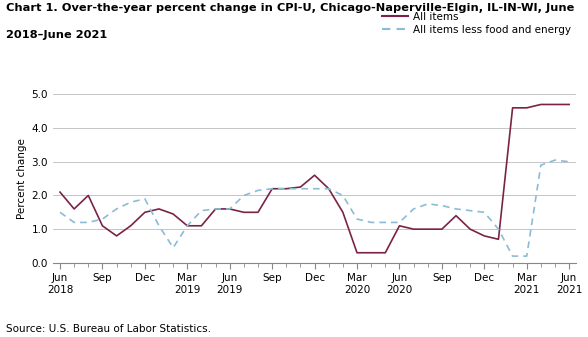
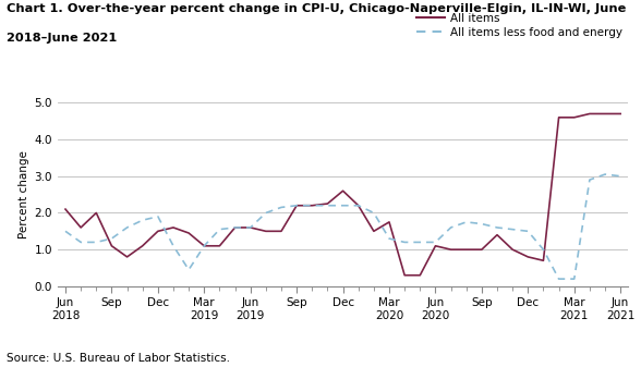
All items/Mar 2020: 0.30 -> 1.75
